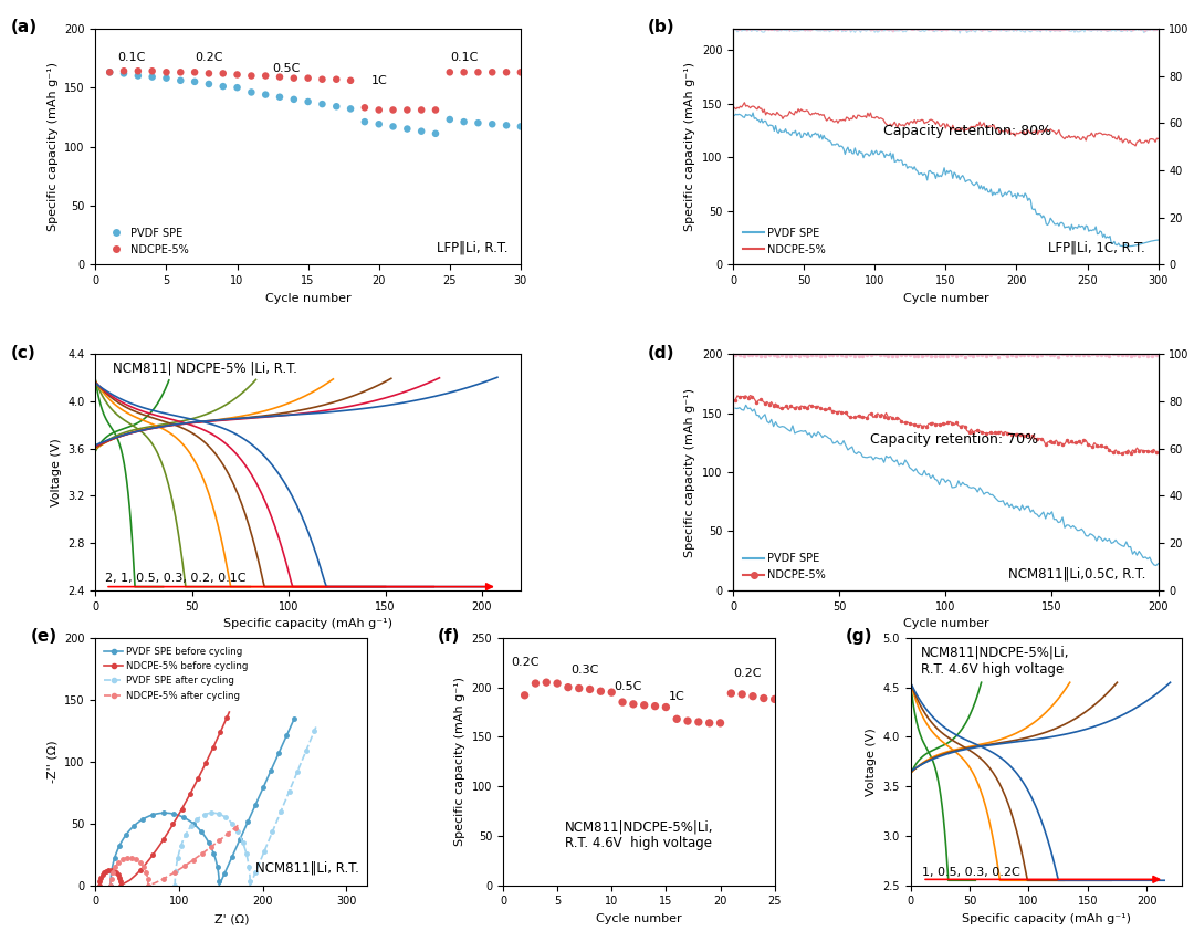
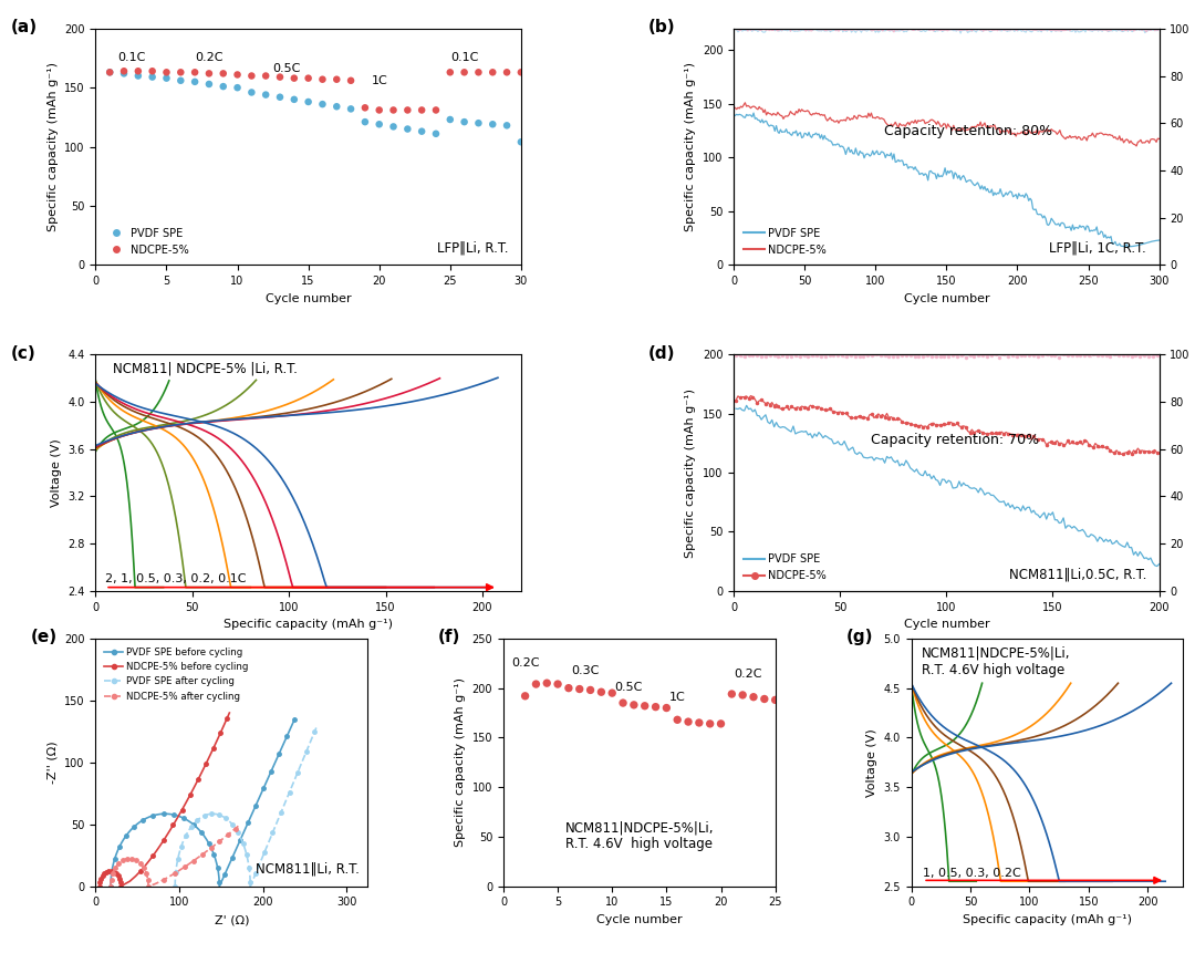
PVDF SPE/30: 117 -> 104
